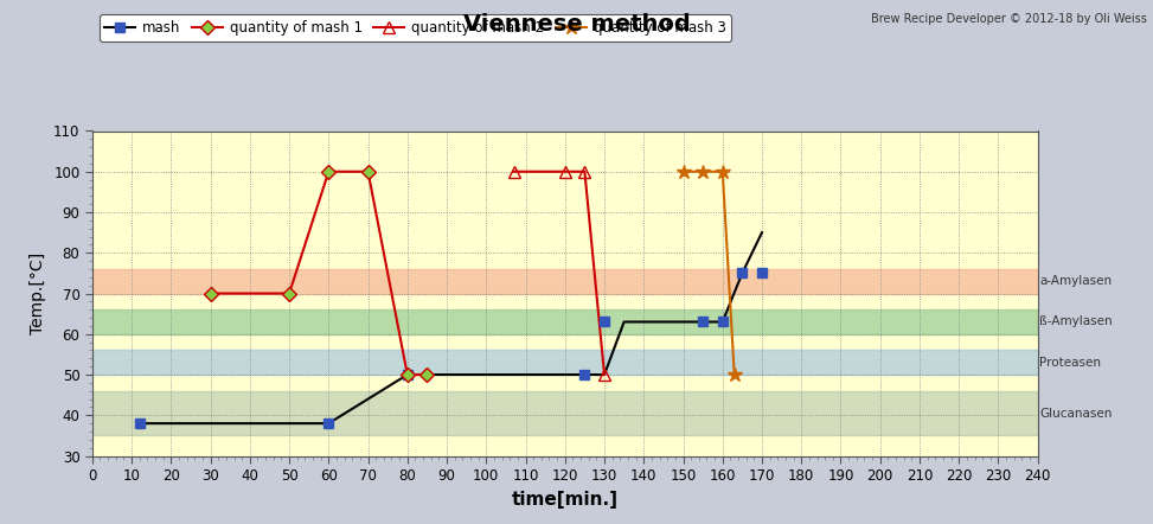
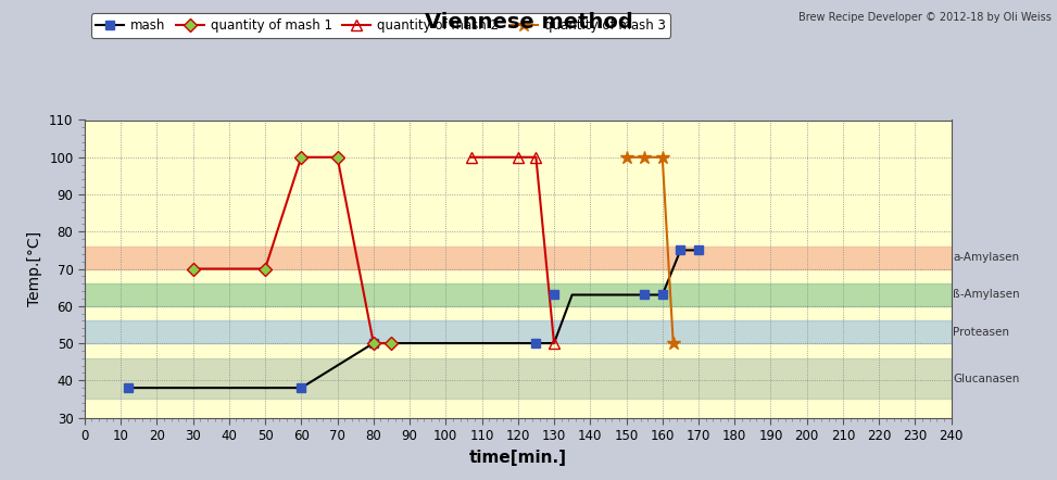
mash/170: 85 -> 75
